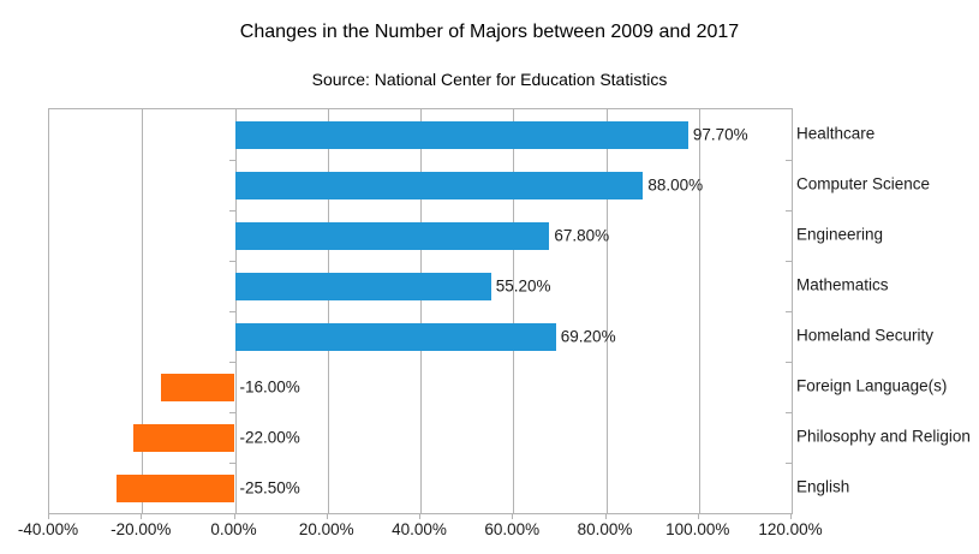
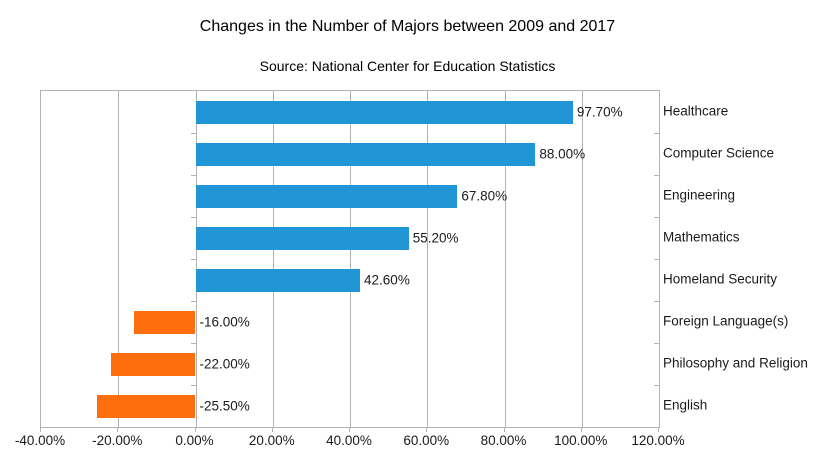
Homeland Security: 69.20% -> 42.60%
